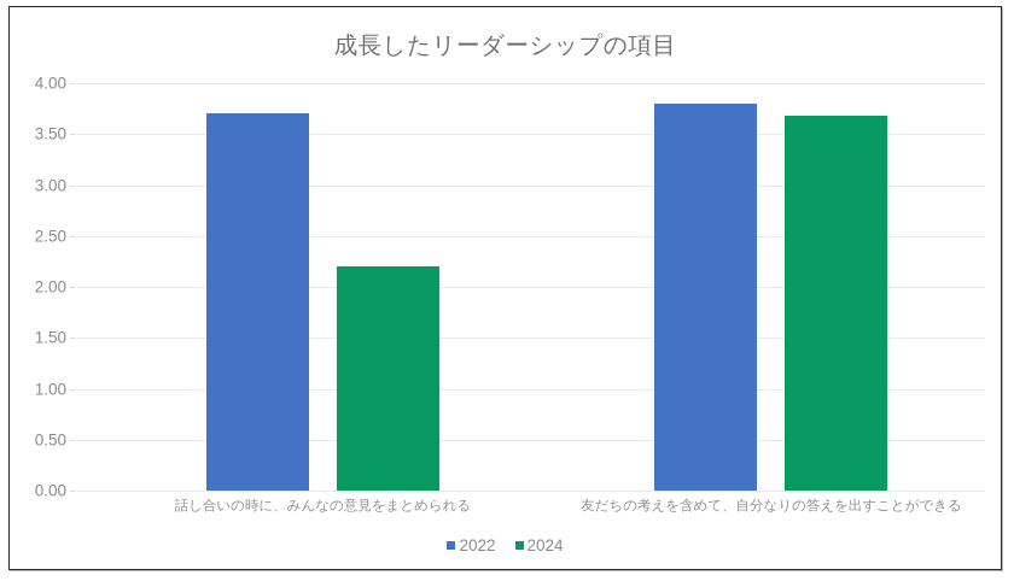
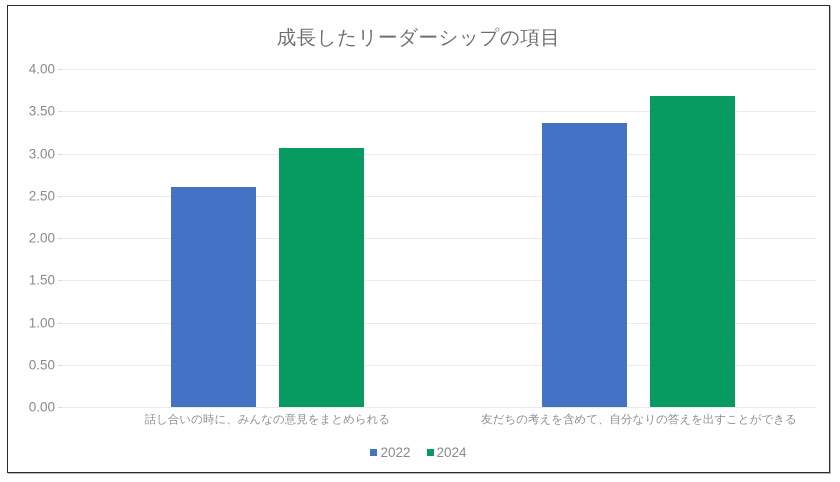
2022/話し合いの時に、みんなの意見をまとめられる: 3.7 -> 2.6
2024/話し合いの時に、みんなの意見をまとめられる: 2.2 -> 3.1
2022/友だちの考えを含めて、自分なりの答えを出すことができる: 3.8 -> 3.4
